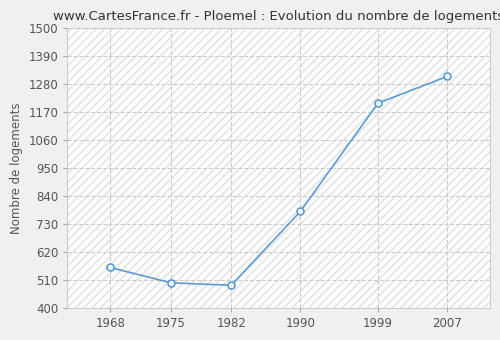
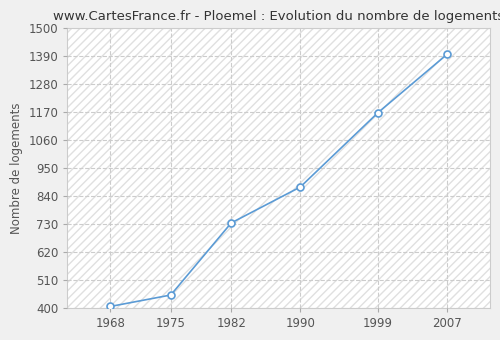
1968: 560 -> 407
1975: 500 -> 452
1982: 490 -> 735
1990: 780 -> 876
1999: 1205 -> 1168
2007: 1310 -> 1397
